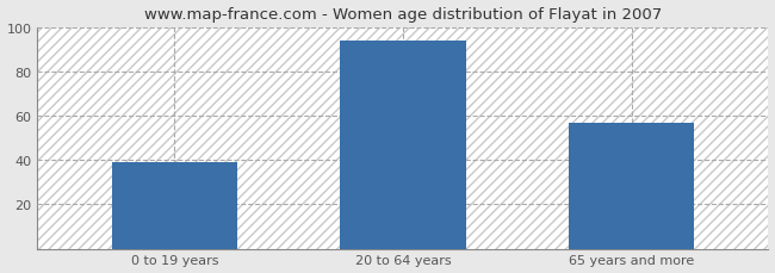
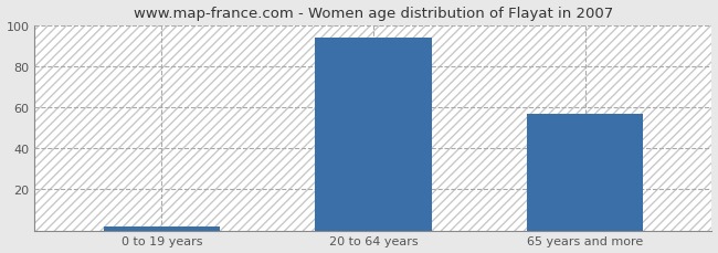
0 to 19 years: 39 -> 2
